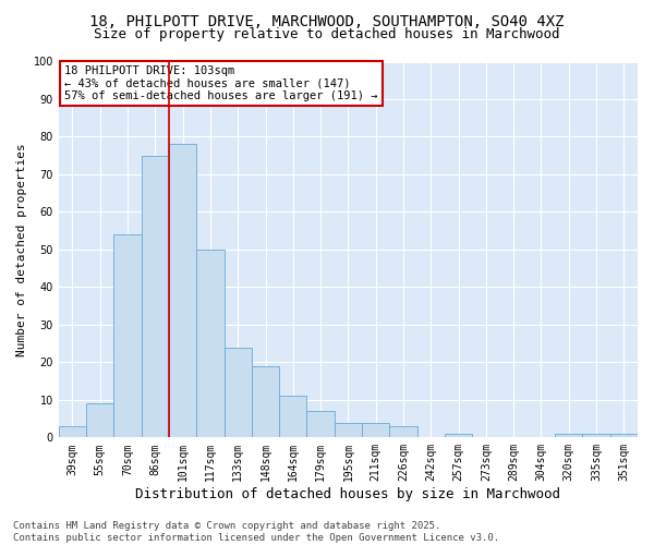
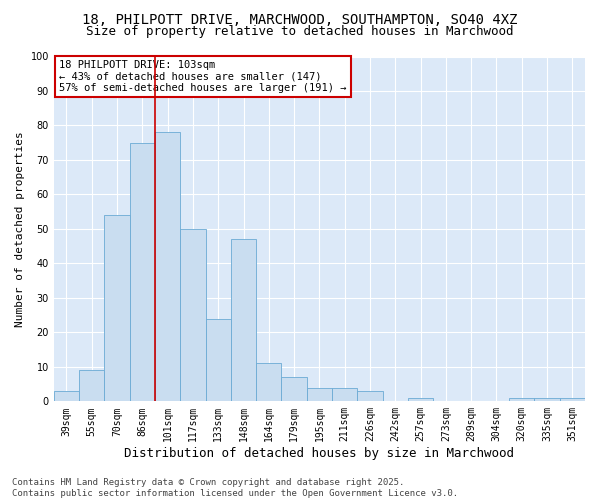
148sqm: 19 -> 47
